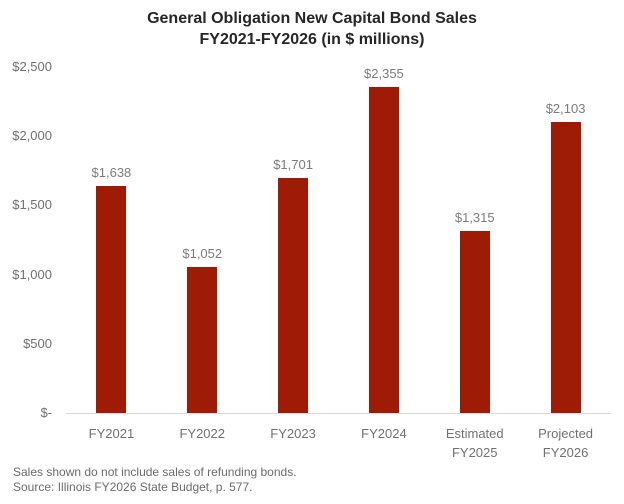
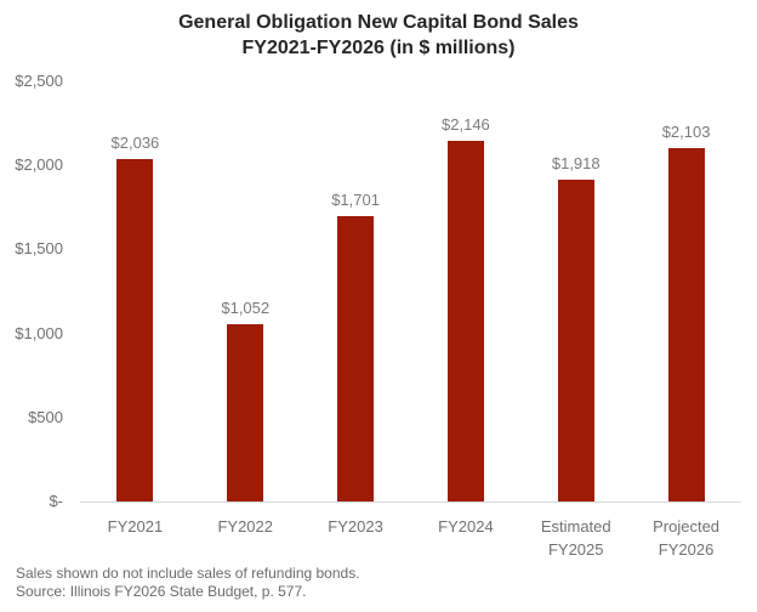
FY2021: $1,638 -> $2,036
FY2024: $2,355 -> $2,146
Estimated FY2025: $1,315 -> $1,918
